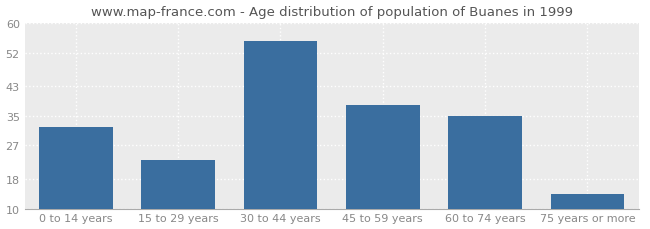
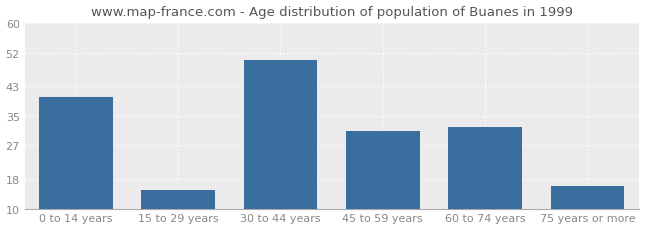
0 to 14 years: 32 -> 40
15 to 29 years: 23 -> 15
30 to 44 years: 55 -> 50
45 to 59 years: 38 -> 31
60 to 74 years: 35 -> 32
75 years or more: 14 -> 16
